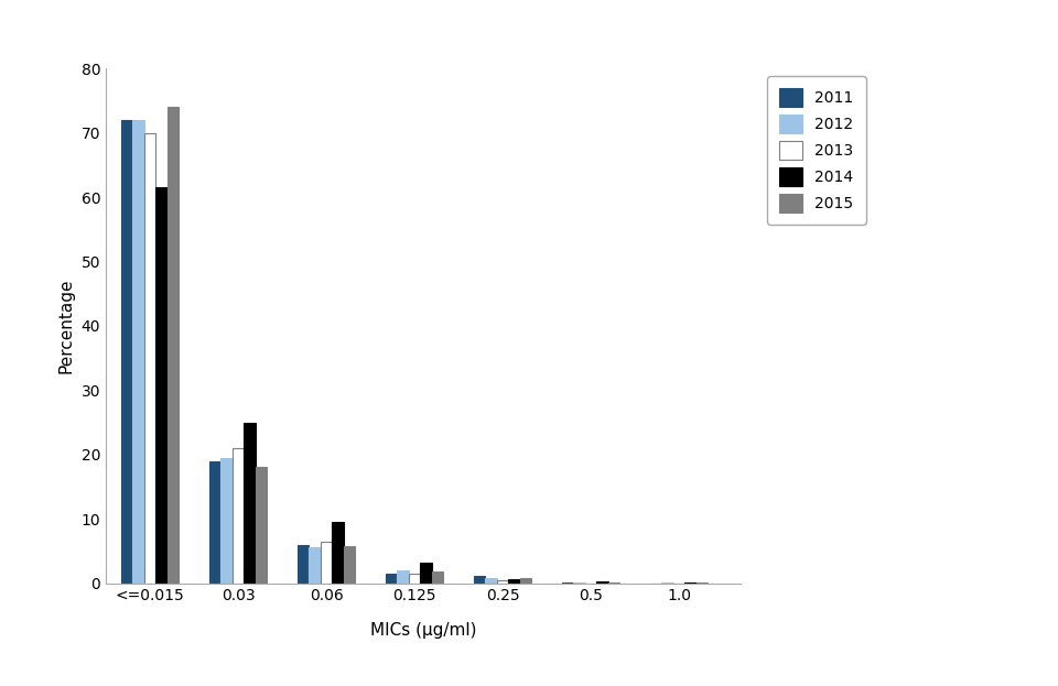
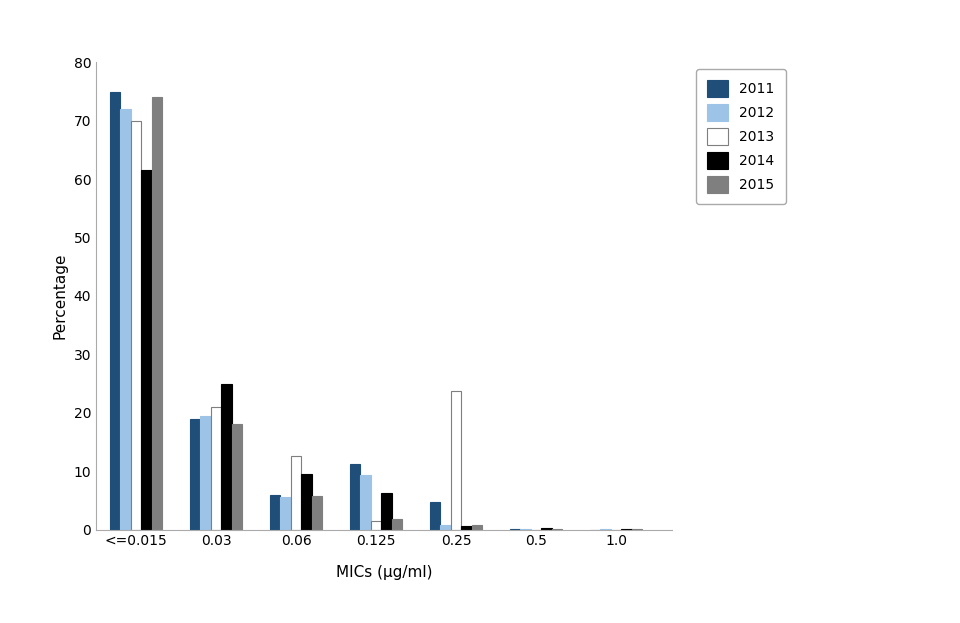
2011/<=0.015: 72.0 -> 75.0
2013/0.06: 6.5 -> 12.6
2011/0.125: 1.5 -> 11.2
2012/0.125: 2.0 -> 9.4
2014/0.125: 3.2 -> 6.2
2011/0.25: 1.2 -> 4.8
2013/0.25: 0.5 -> 23.8
